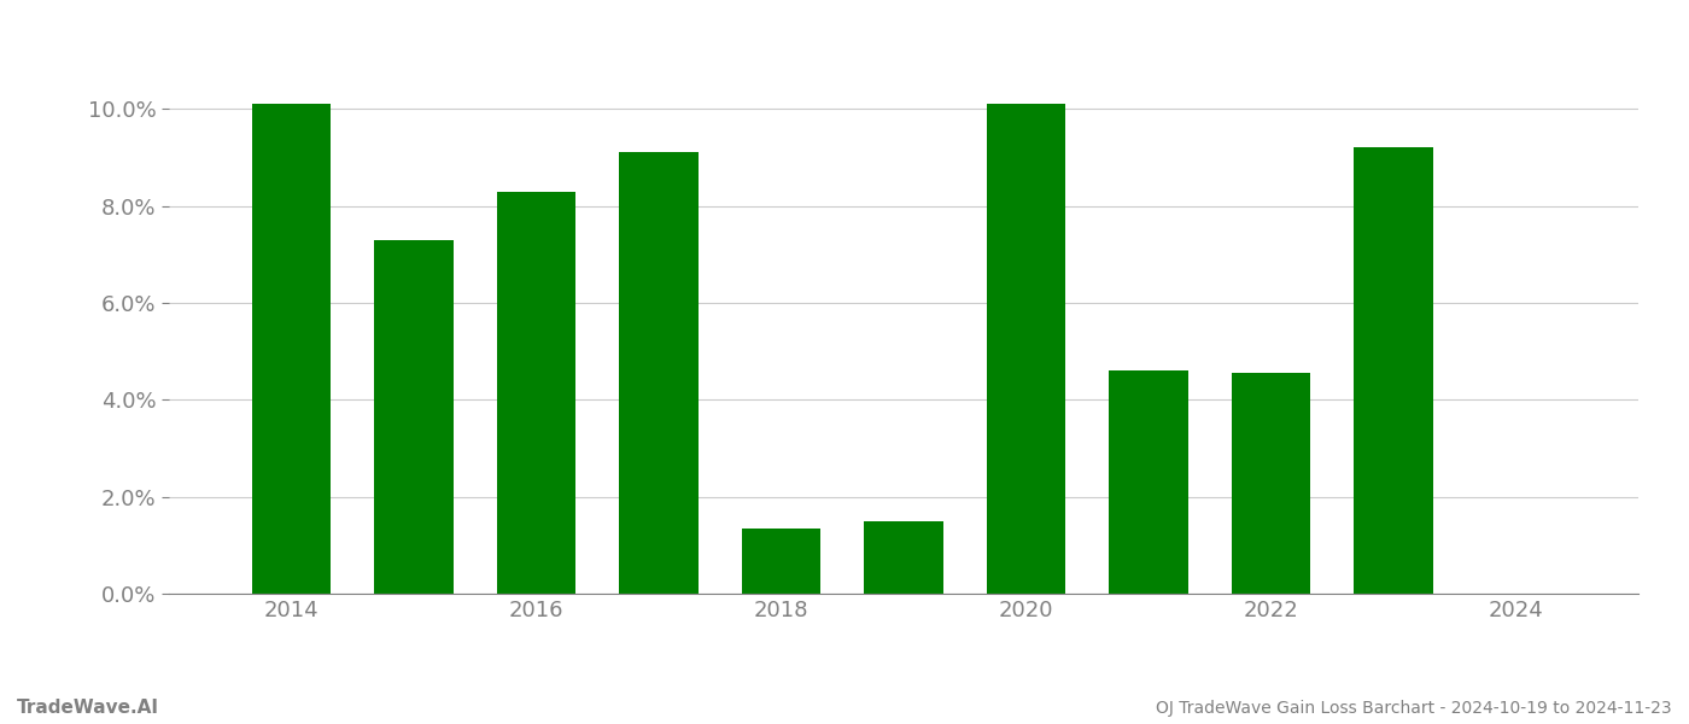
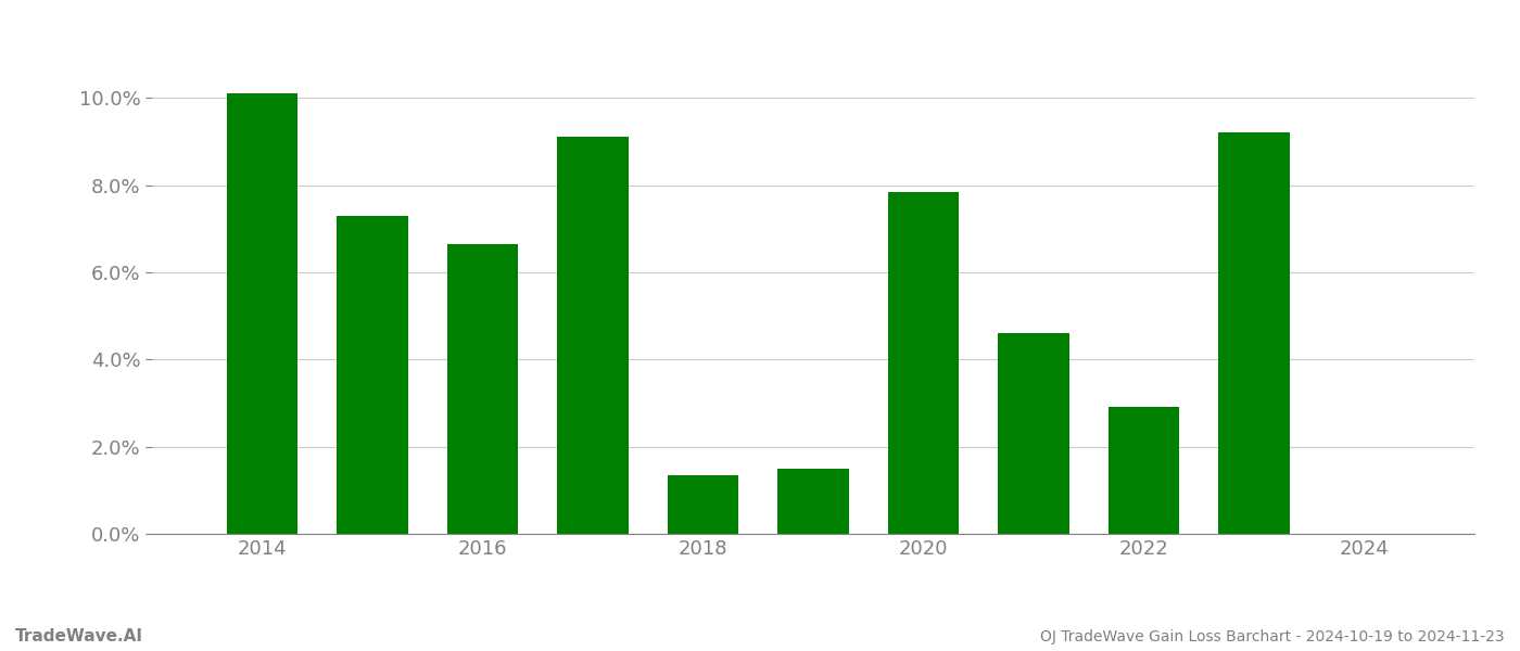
2016: 8.30% -> 6.65%
2020: 10.10% -> 7.85%
2022: 4.55% -> 2.90%
